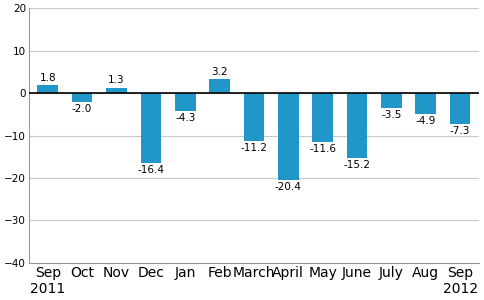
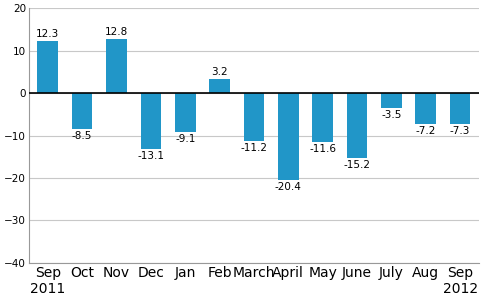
Sep 2011: 1.8 -> 12.3
Oct: -2.0 -> -8.5
Nov: 1.3 -> 12.8
Dec: -16.4 -> -13.1
Jan: -4.3 -> -9.1
Aug: -4.9 -> -7.2
